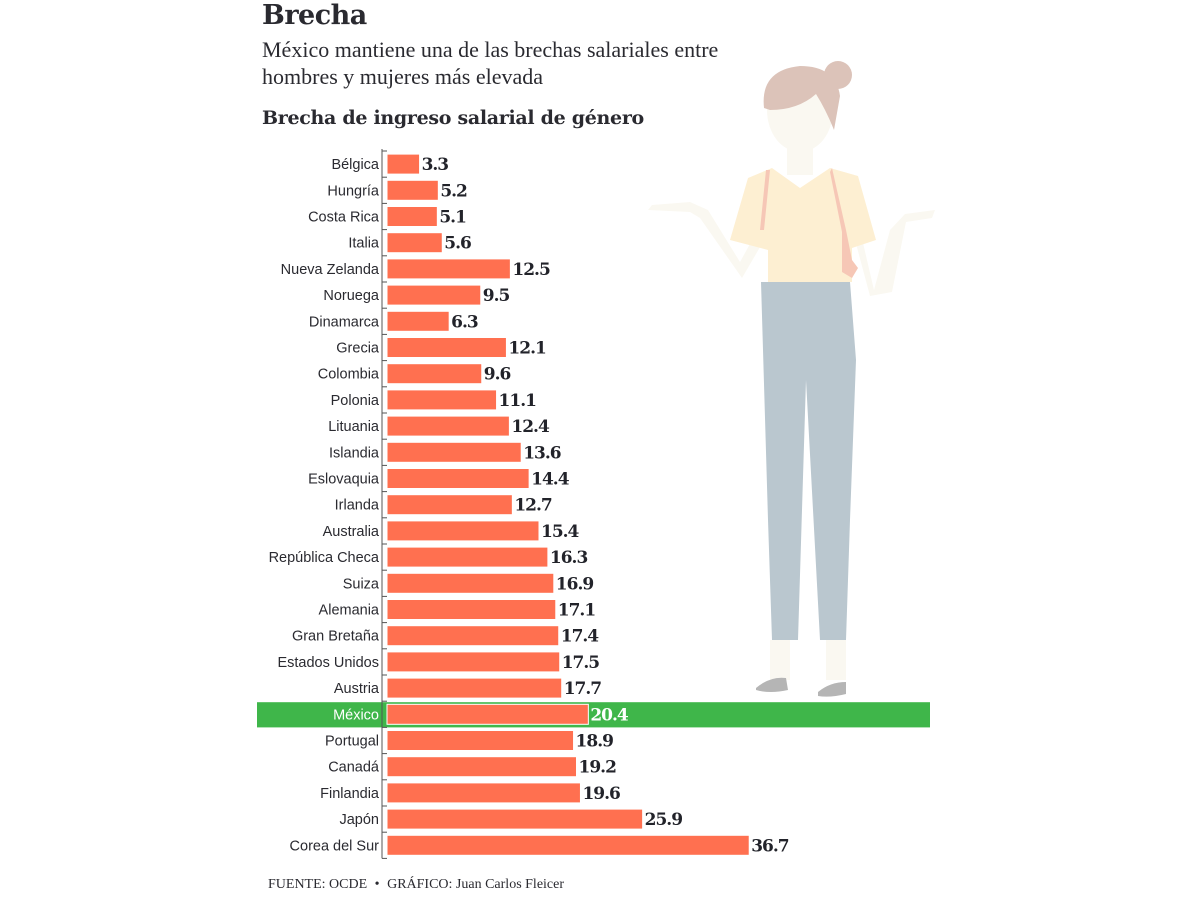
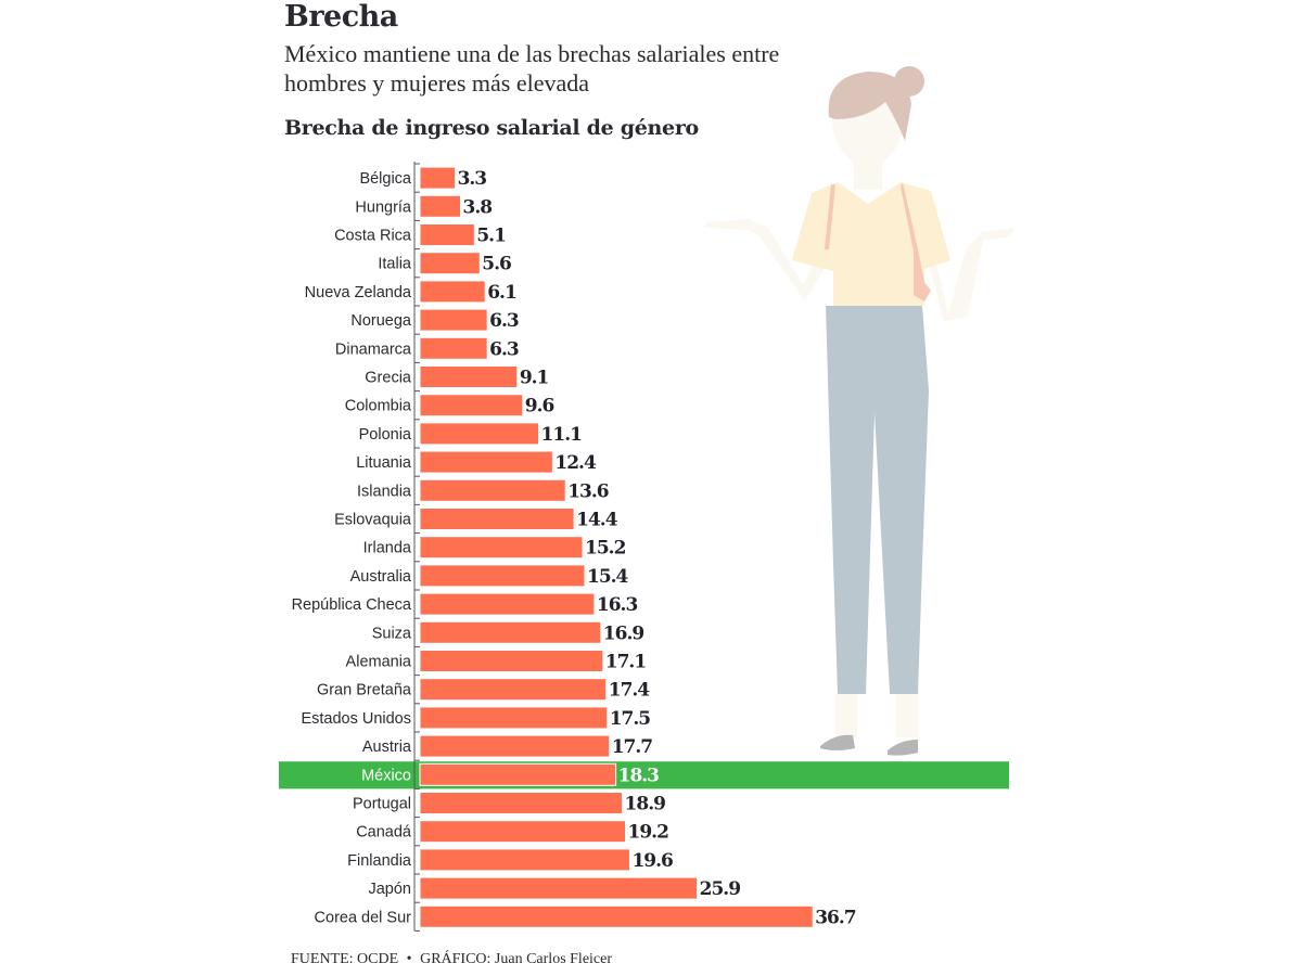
Hungría: 5.2 -> 3.8
Nueva Zelanda: 12.5 -> 6.1
Noruega: 9.5 -> 6.3
Grecia: 12.1 -> 9.1
Irlanda: 12.7 -> 15.2
México: 20.4 -> 18.3
